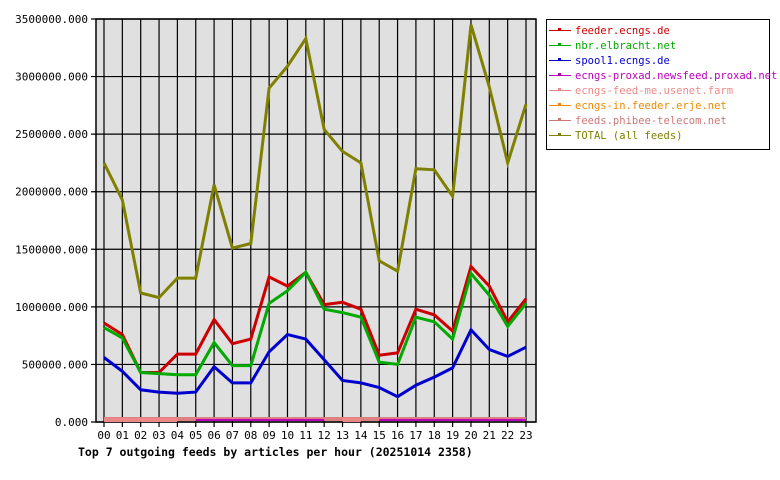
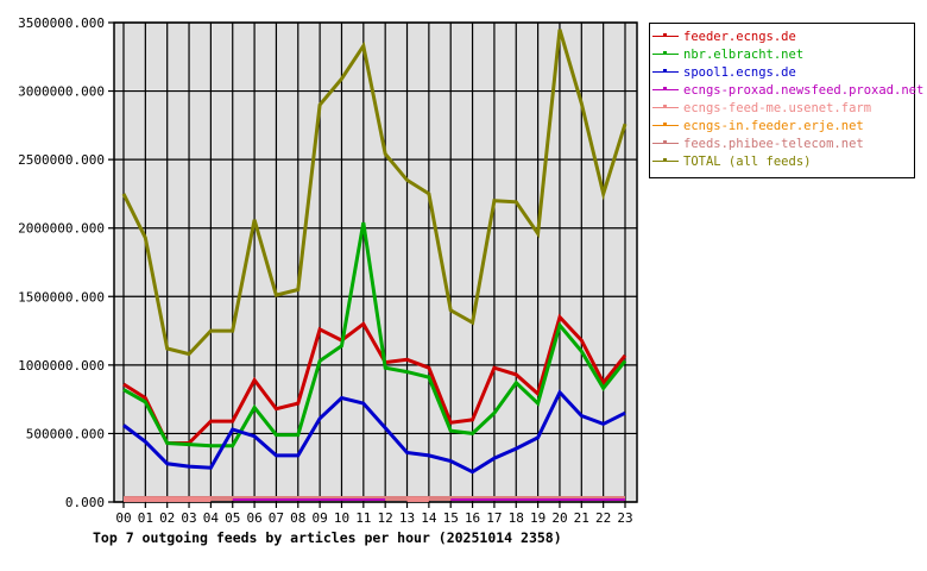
spool1.ecngs.de/05: 260000 -> 530000
nbr.elbracht.net/11: 1300000 -> 2040000
nbr.elbracht.net/17: 910000 -> 650000
